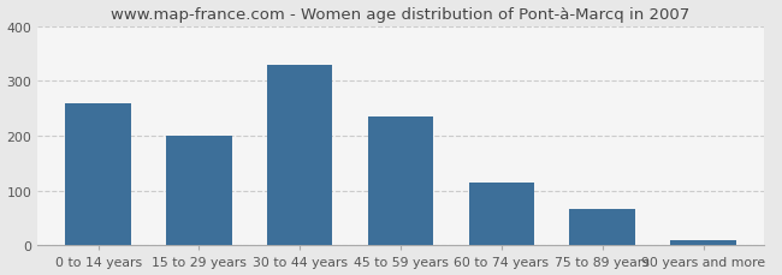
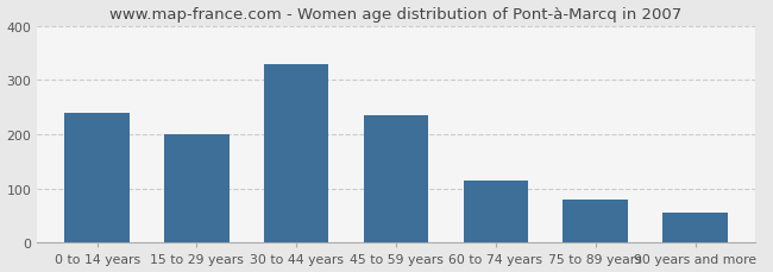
0 to 14 years: 260 -> 240
75 to 89 years: 67 -> 80
90 years and more: 9 -> 55
